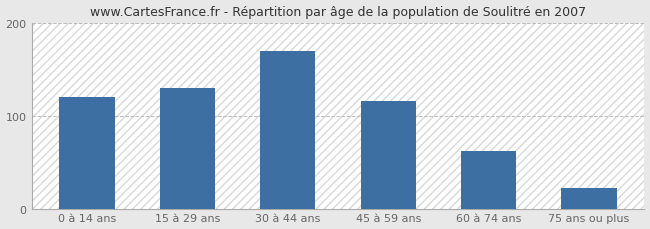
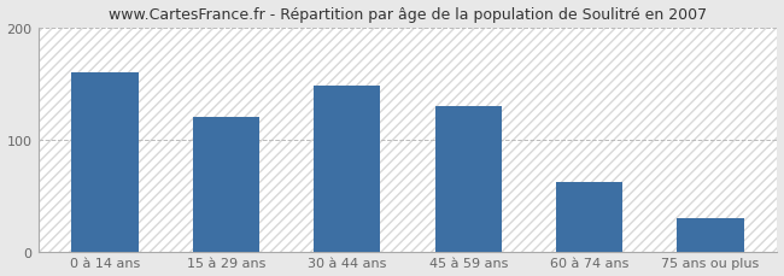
0 à 14 ans: 120 -> 160
15 à 29 ans: 130 -> 120
30 à 44 ans: 170 -> 148
45 à 59 ans: 116 -> 130
75 ans ou plus: 22 -> 30
